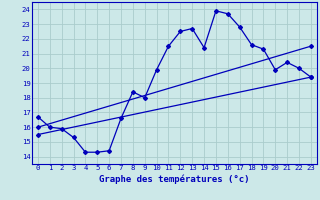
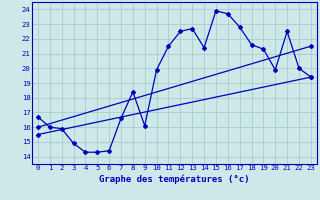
3: 15.3 -> 14.9
9: 18.0 -> 16.1
21: 20.4 -> 22.5
